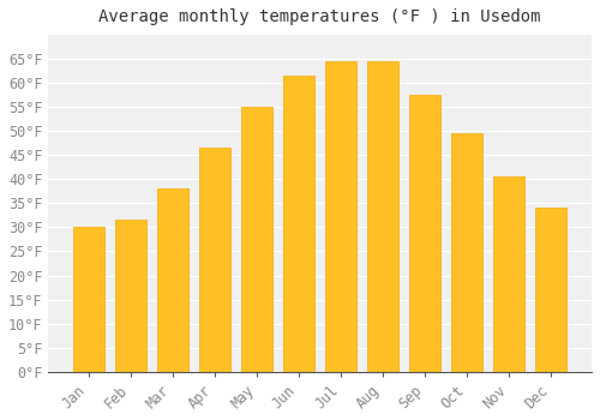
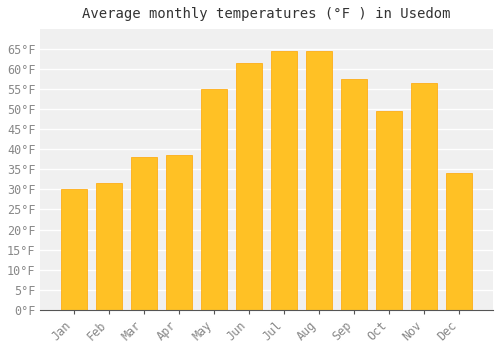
Apr: 46.5°F -> 38.5°F
Nov: 40.5°F -> 56.5°F
